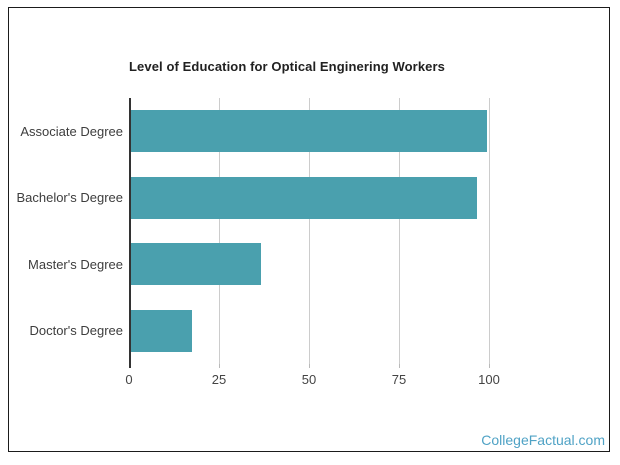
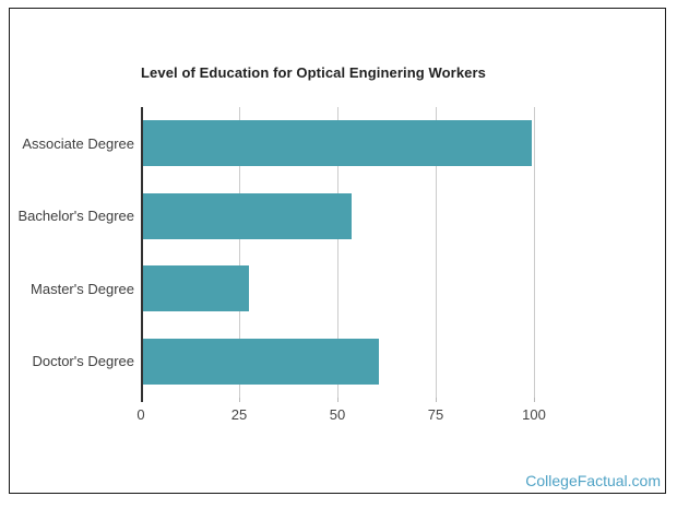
Bachelor's Degree: 96 -> 53
Master's Degree: 36 -> 27
Doctor's Degree: 17 -> 60
